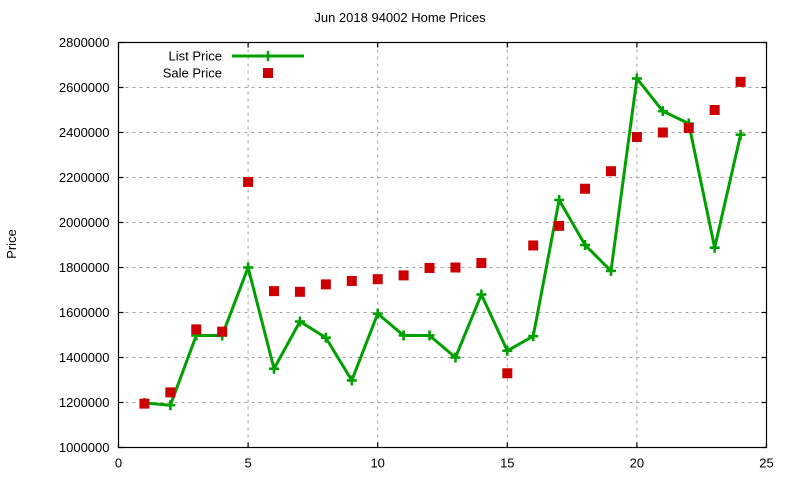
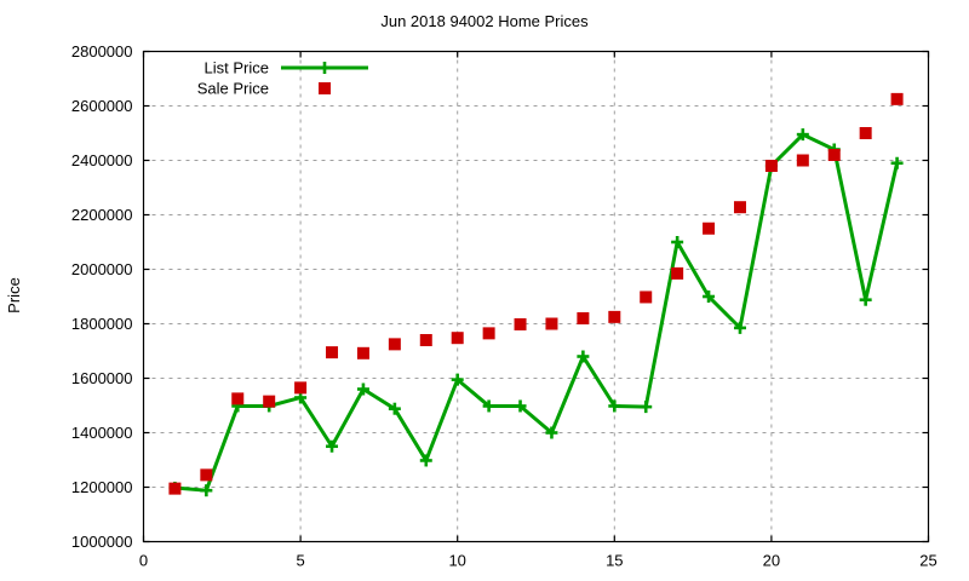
List Price/5: 1800000 -> 1530000
Sale Price/5: 2180000 -> 1560000
List Price/15: 1430000 -> 1500000
Sale Price/15: 1330000 -> 1820000
List Price/20: 2640000 -> 2380000
